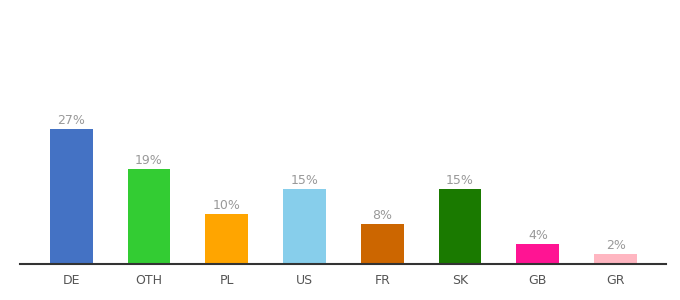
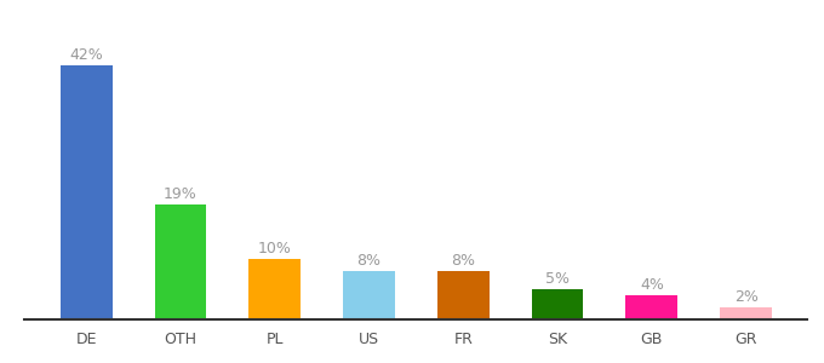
DE: 27% -> 42%
US: 15% -> 8%
SK: 15% -> 5%
